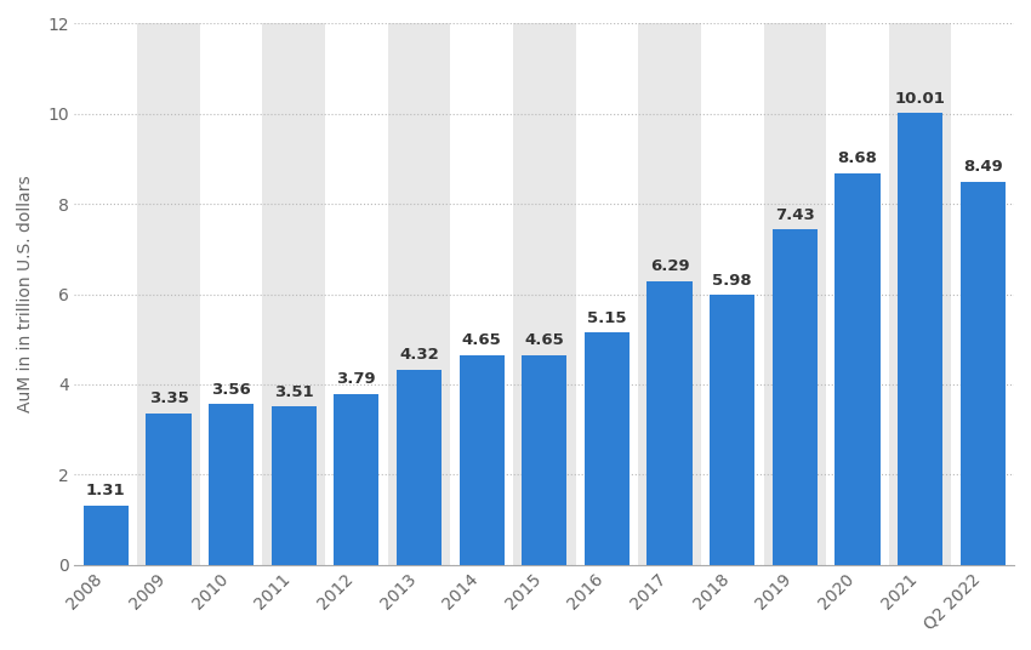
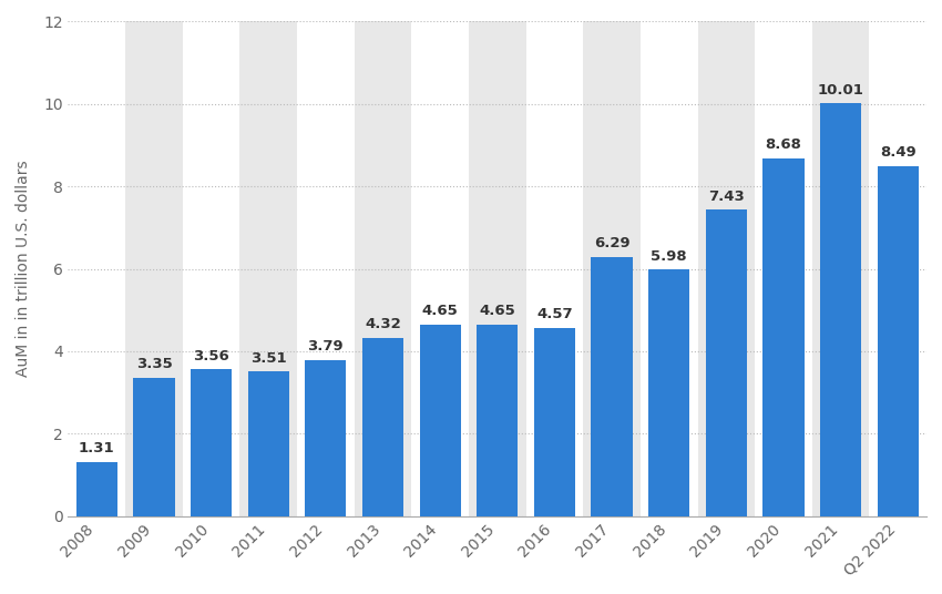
2016: 5.15 -> 4.57
